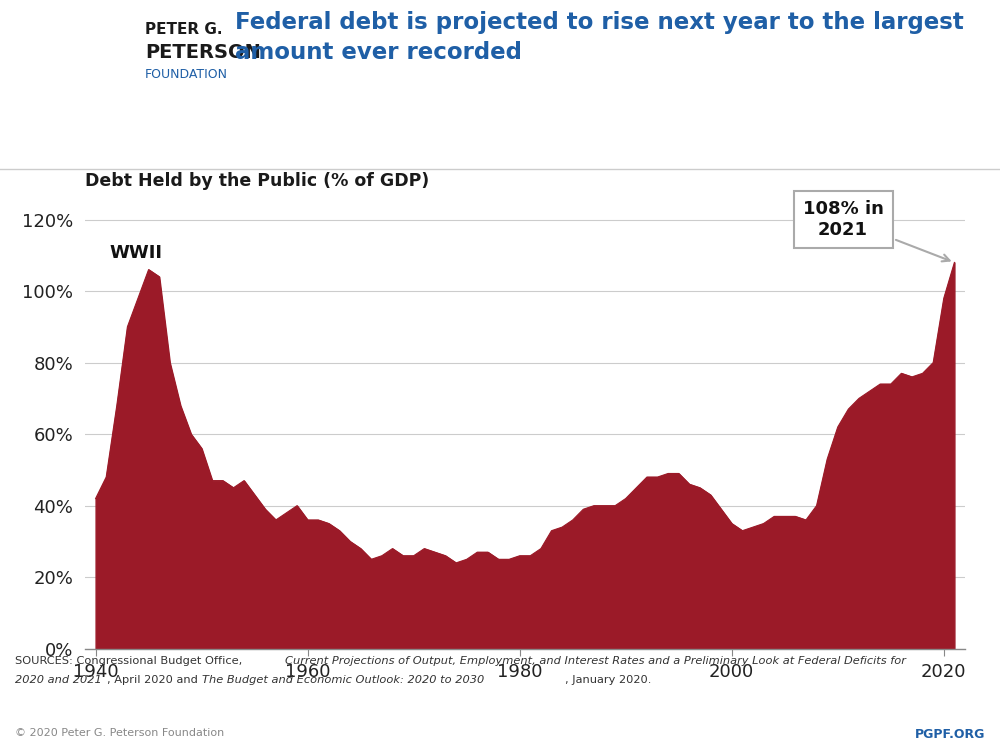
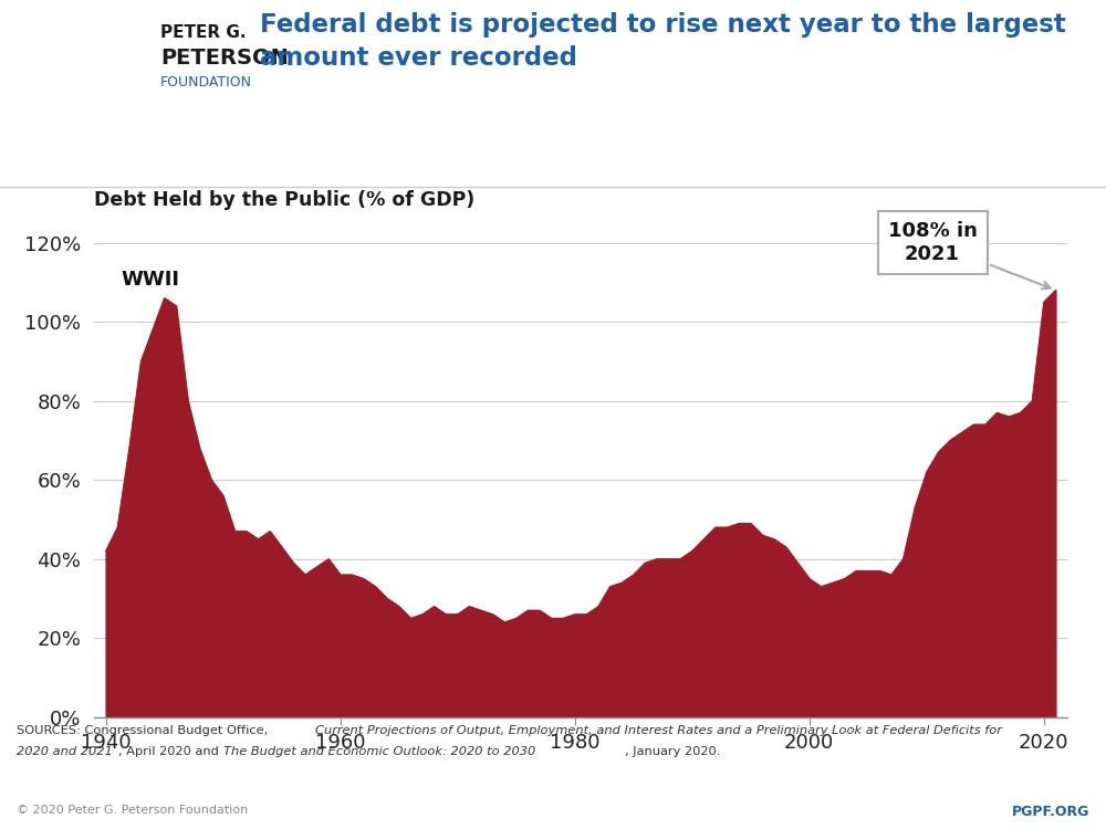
2020: 98% -> 105%
